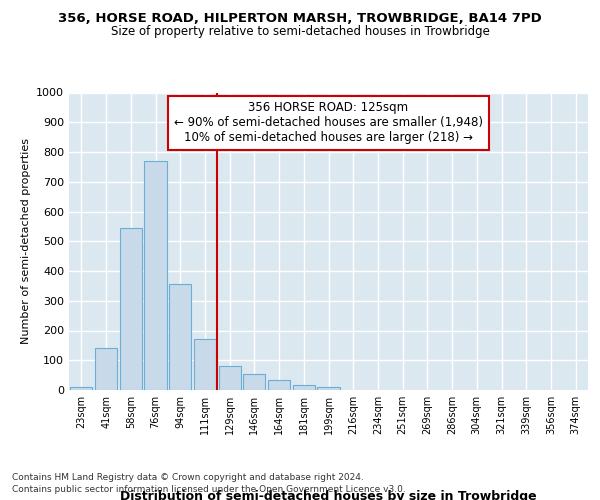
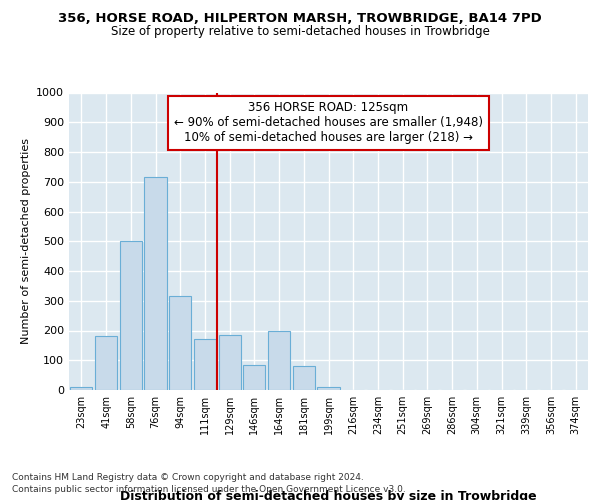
41sqm: 140 -> 180
58sqm: 545 -> 500
76sqm: 770 -> 715
94sqm: 355 -> 315
129sqm: 82 -> 185
146sqm: 53 -> 85
164sqm: 35 -> 200
181sqm: 17 -> 80
